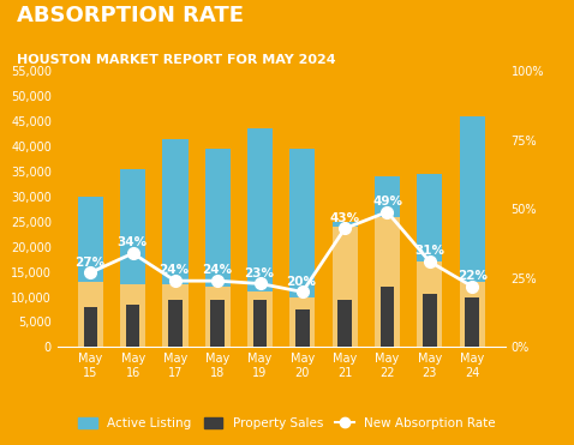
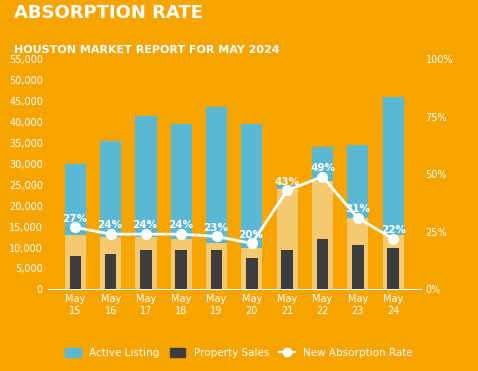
New Absorption Rate/May 16: 34% -> 24%
